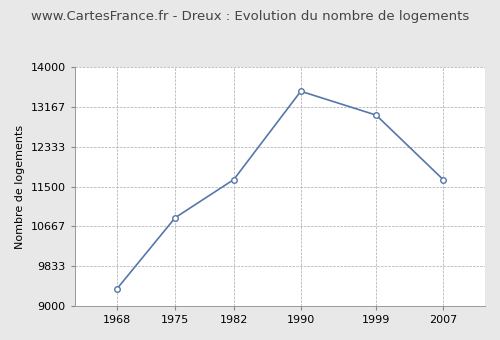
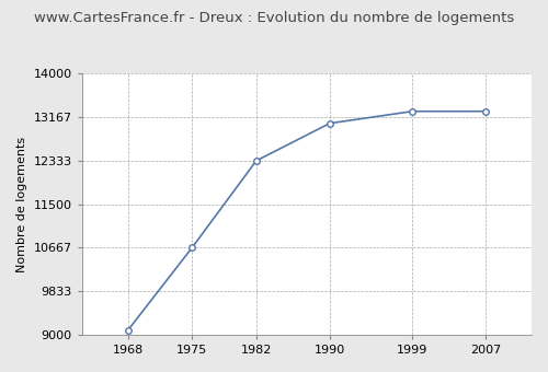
1968: 9350 -> 9080
1975: 10850 -> 10670
1982: 11650 -> 12330
1990: 13500 -> 13050
1999: 13000 -> 13280
2007: 11650 -> 13280
